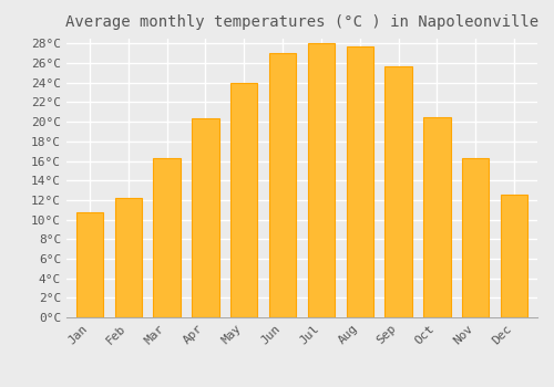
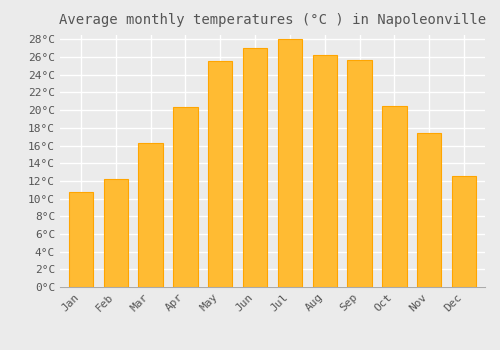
May: 24.0°C -> 25.6°C
Aug: 27.7°C -> 26.2°C
Nov: 16.3°C -> 17.4°C
